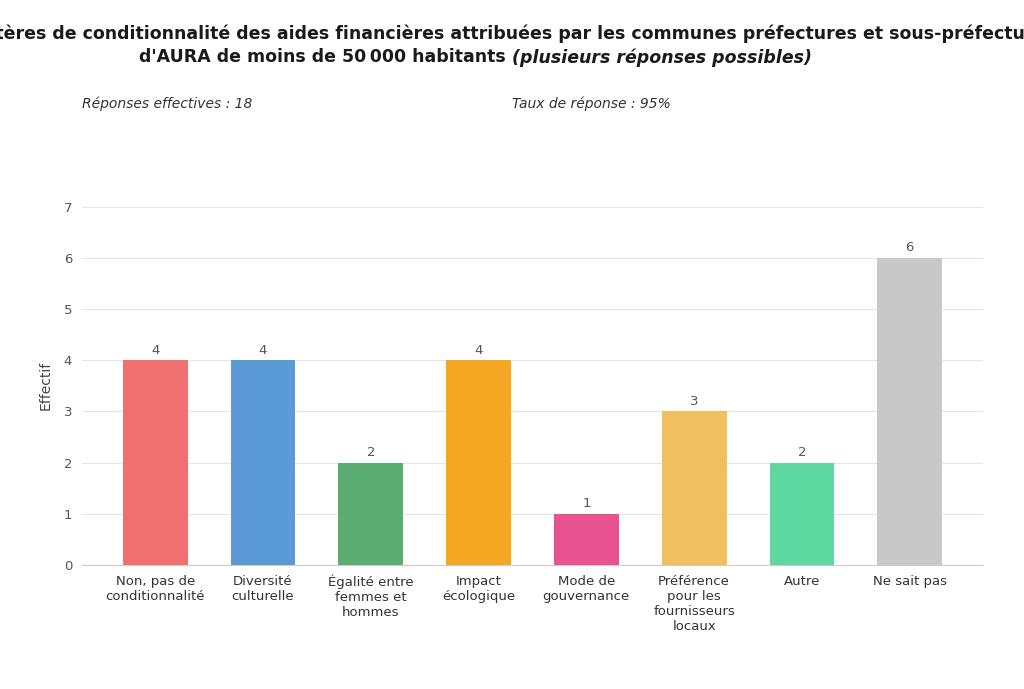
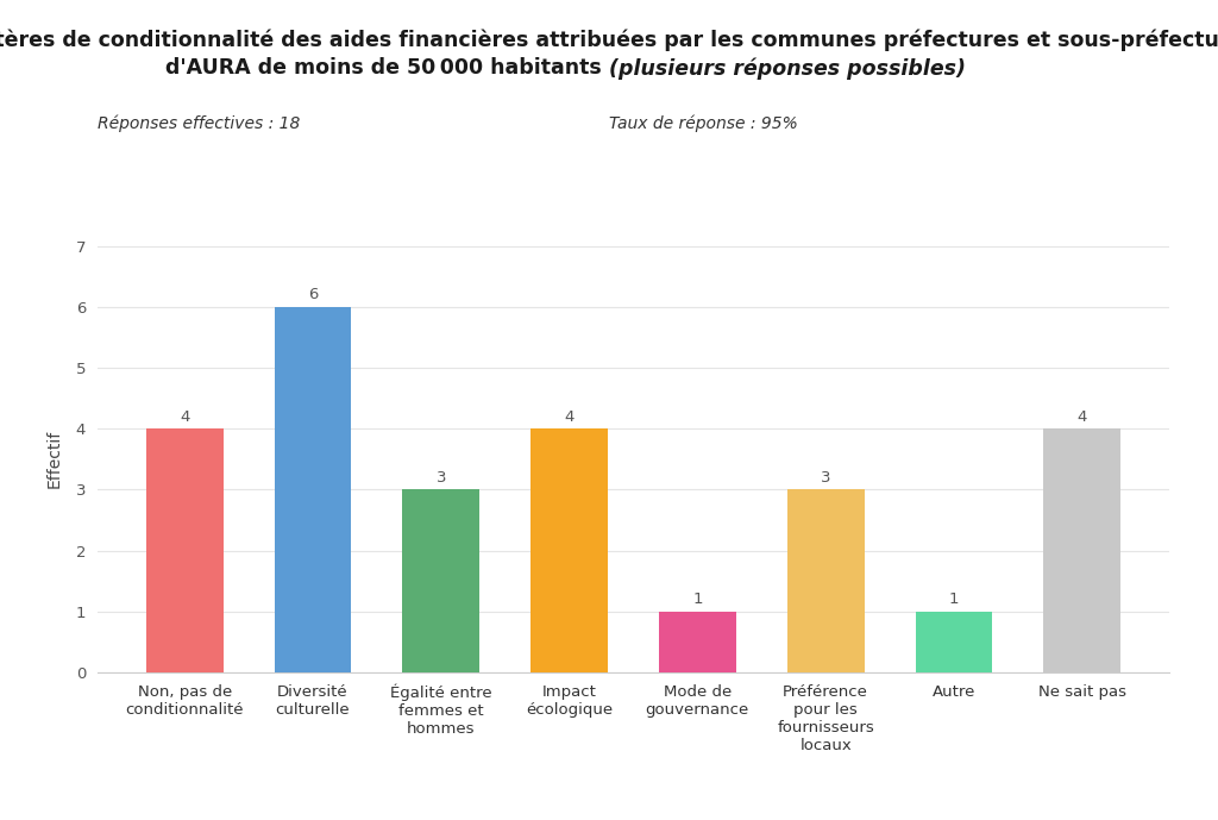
Diversité culturelle: 4 -> 6
Égalité entre femmes et hommes: 2 -> 3
Autre: 2 -> 1
Ne sait pas: 6 -> 4
